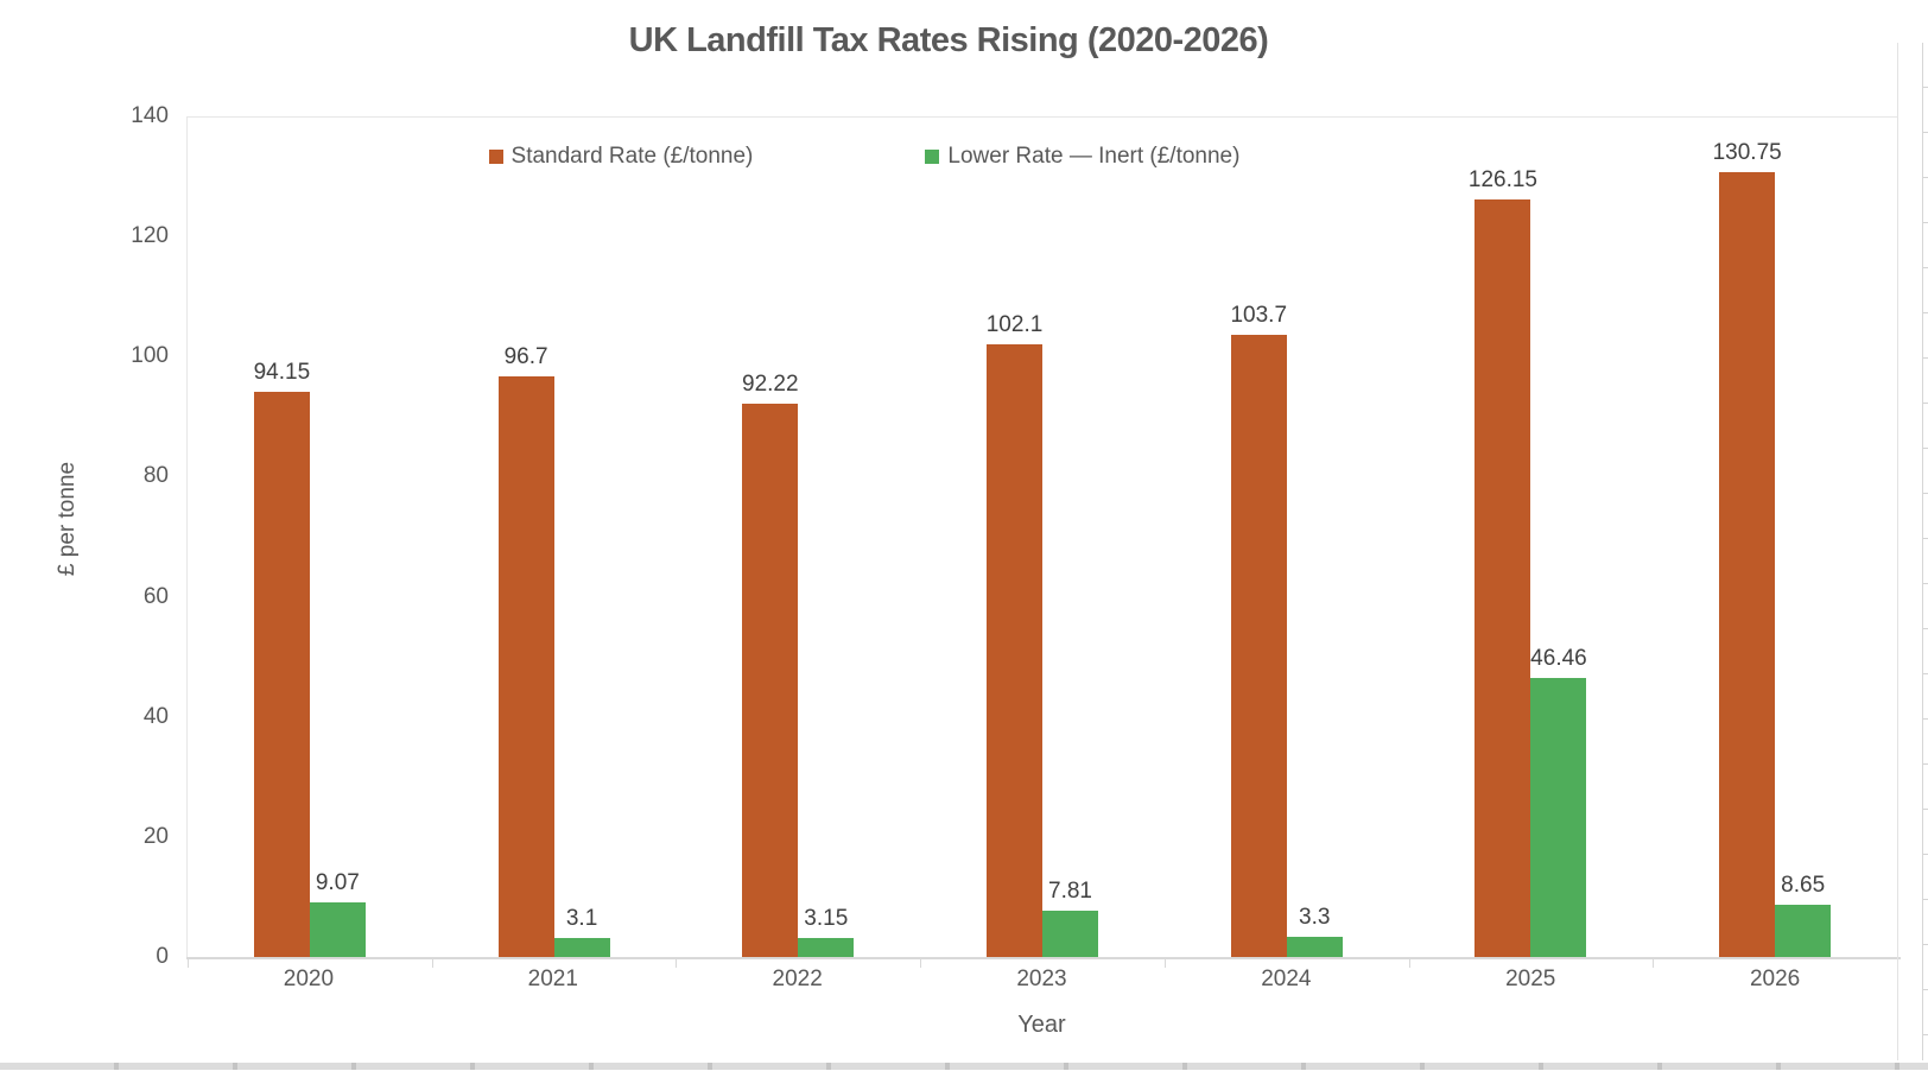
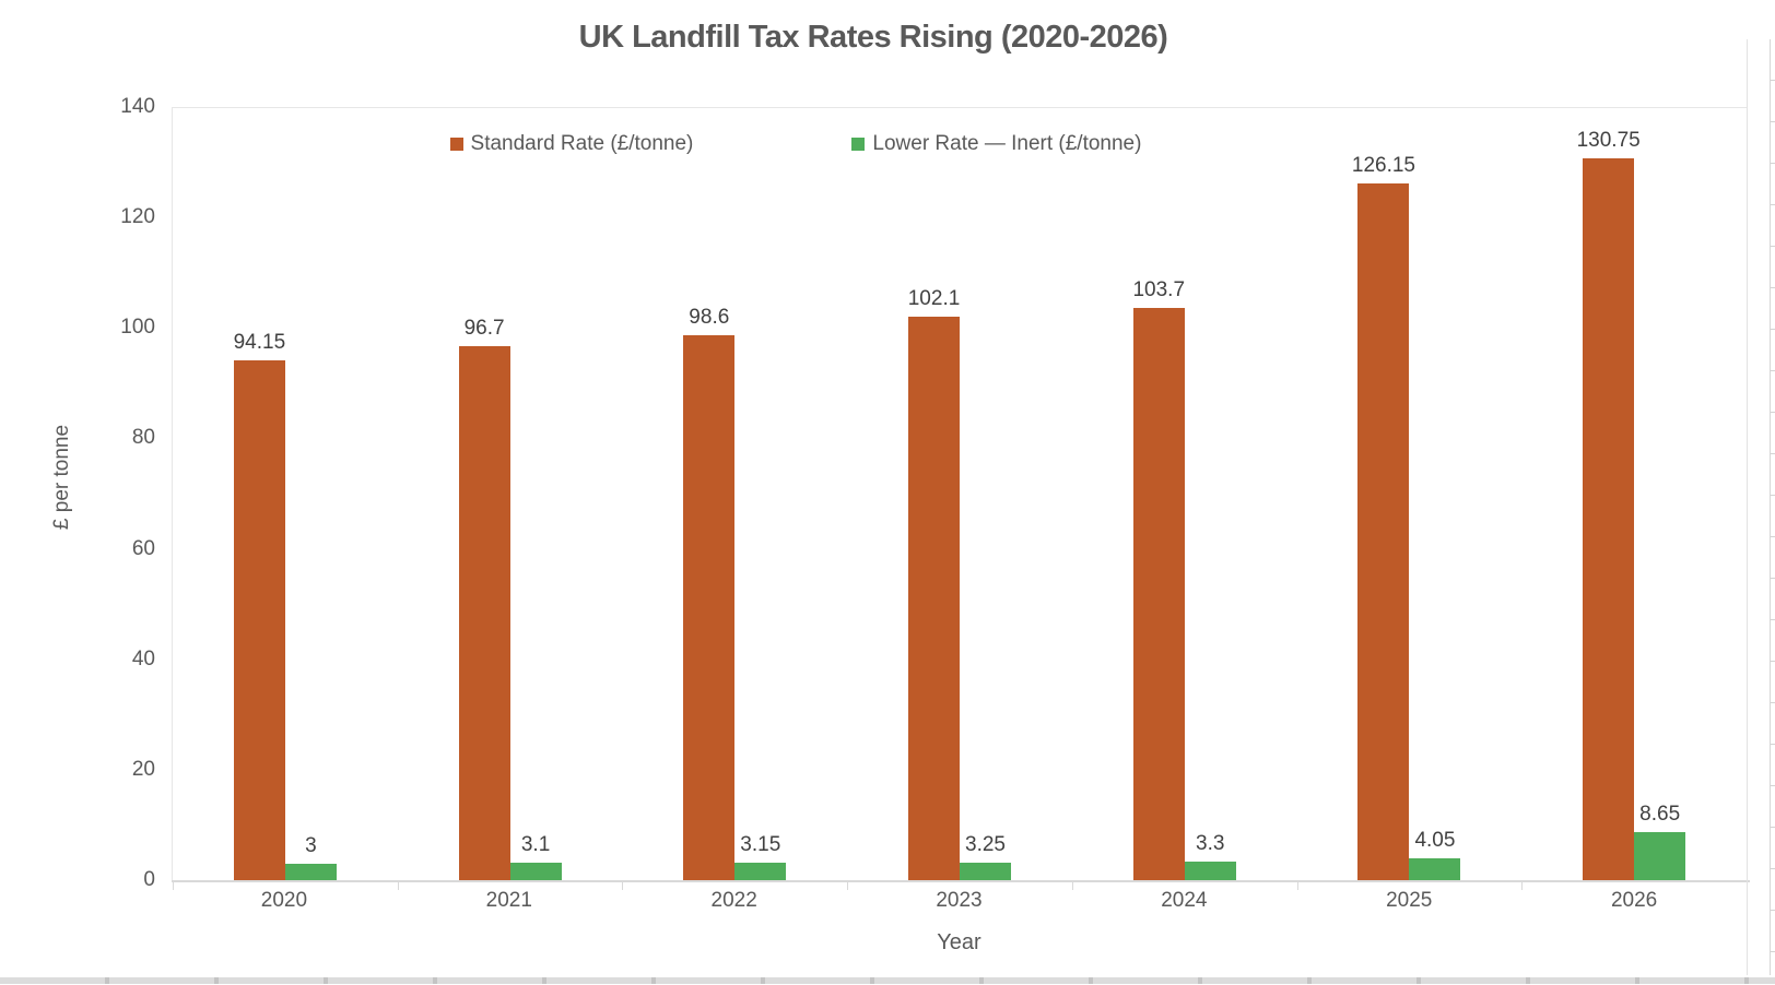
Lower Rate — Inert (£/tonne)/2020: 9.07 -> 3
Standard Rate (£/tonne)/2022: 92.22 -> 98.6
Lower Rate — Inert (£/tonne)/2023: 7.81 -> 3.25
Lower Rate — Inert (£/tonne)/2025: 46.46 -> 4.05
